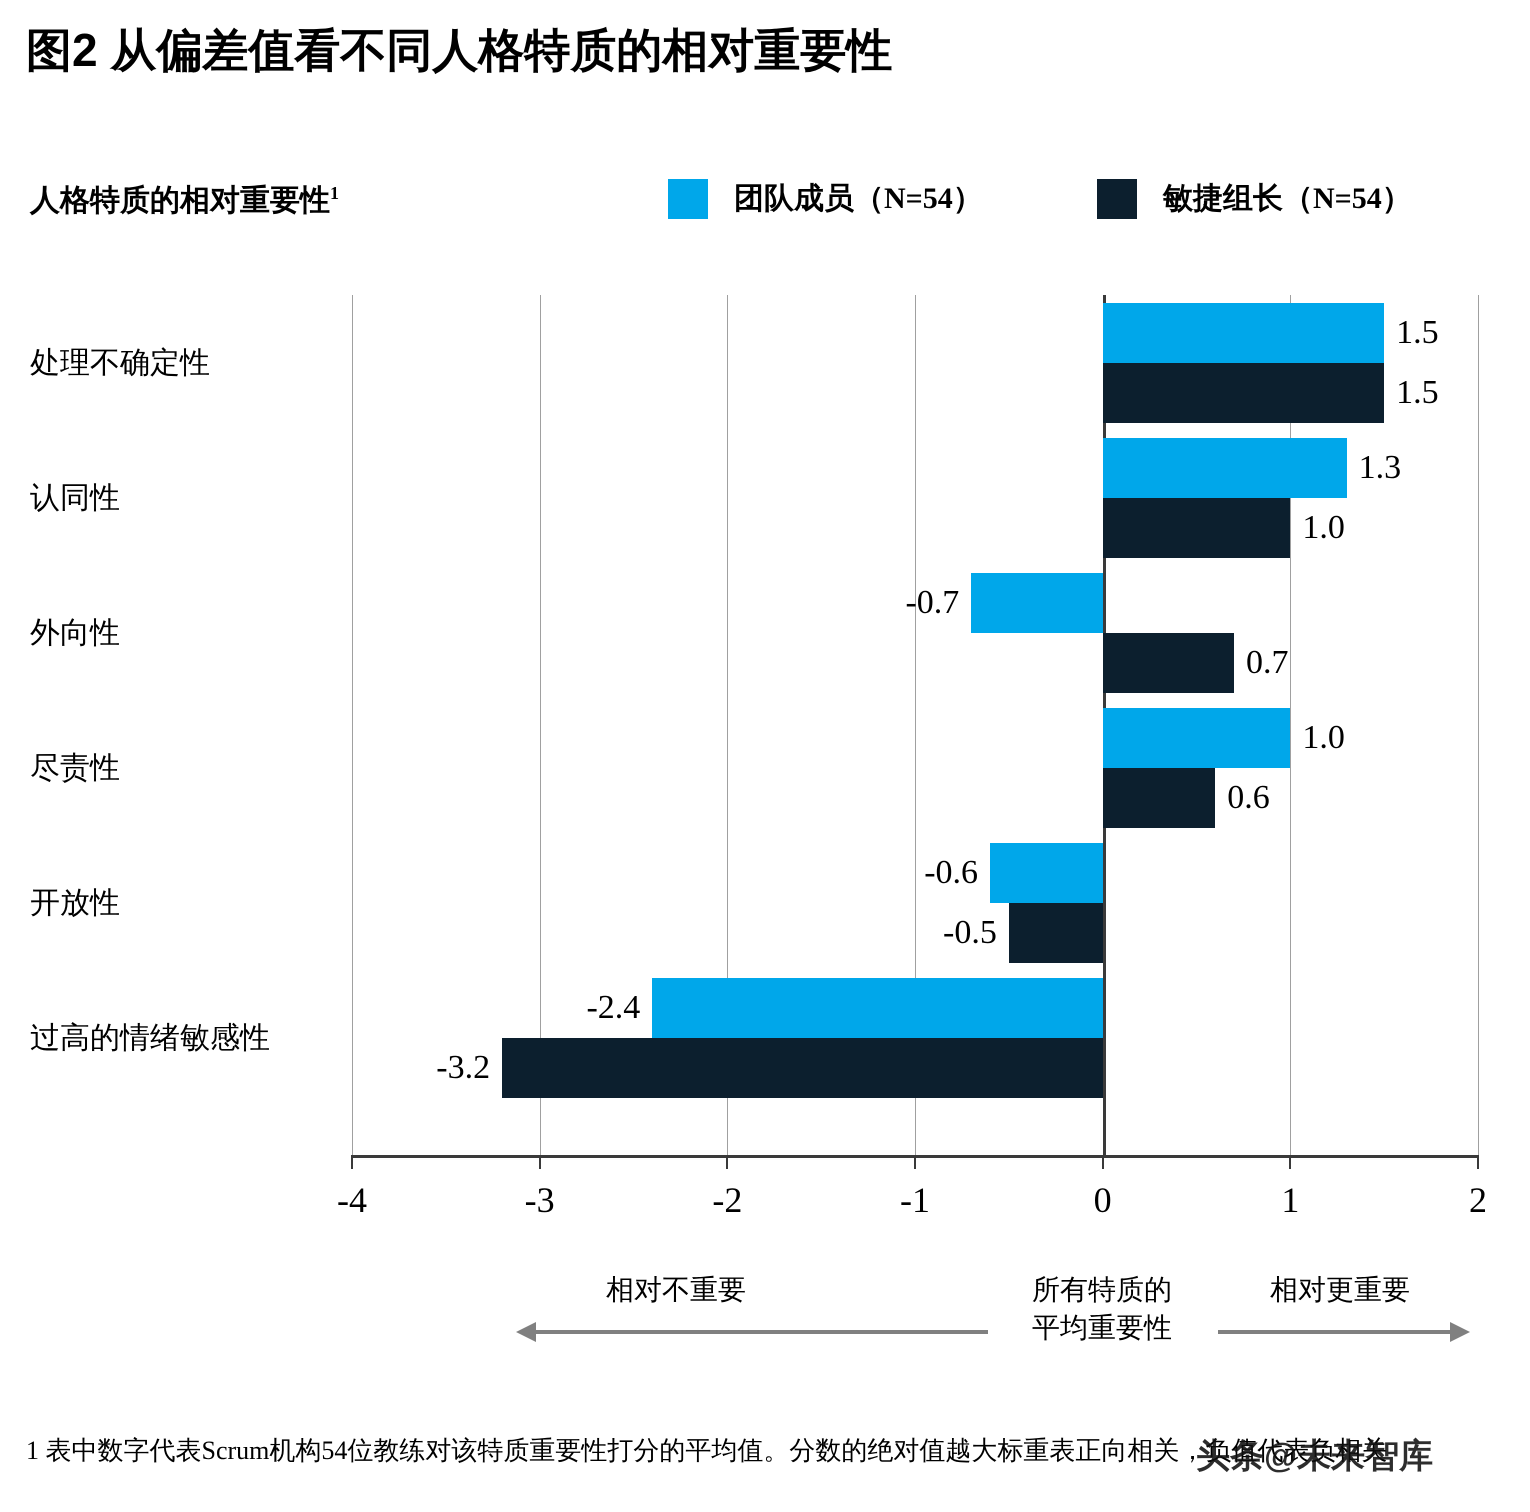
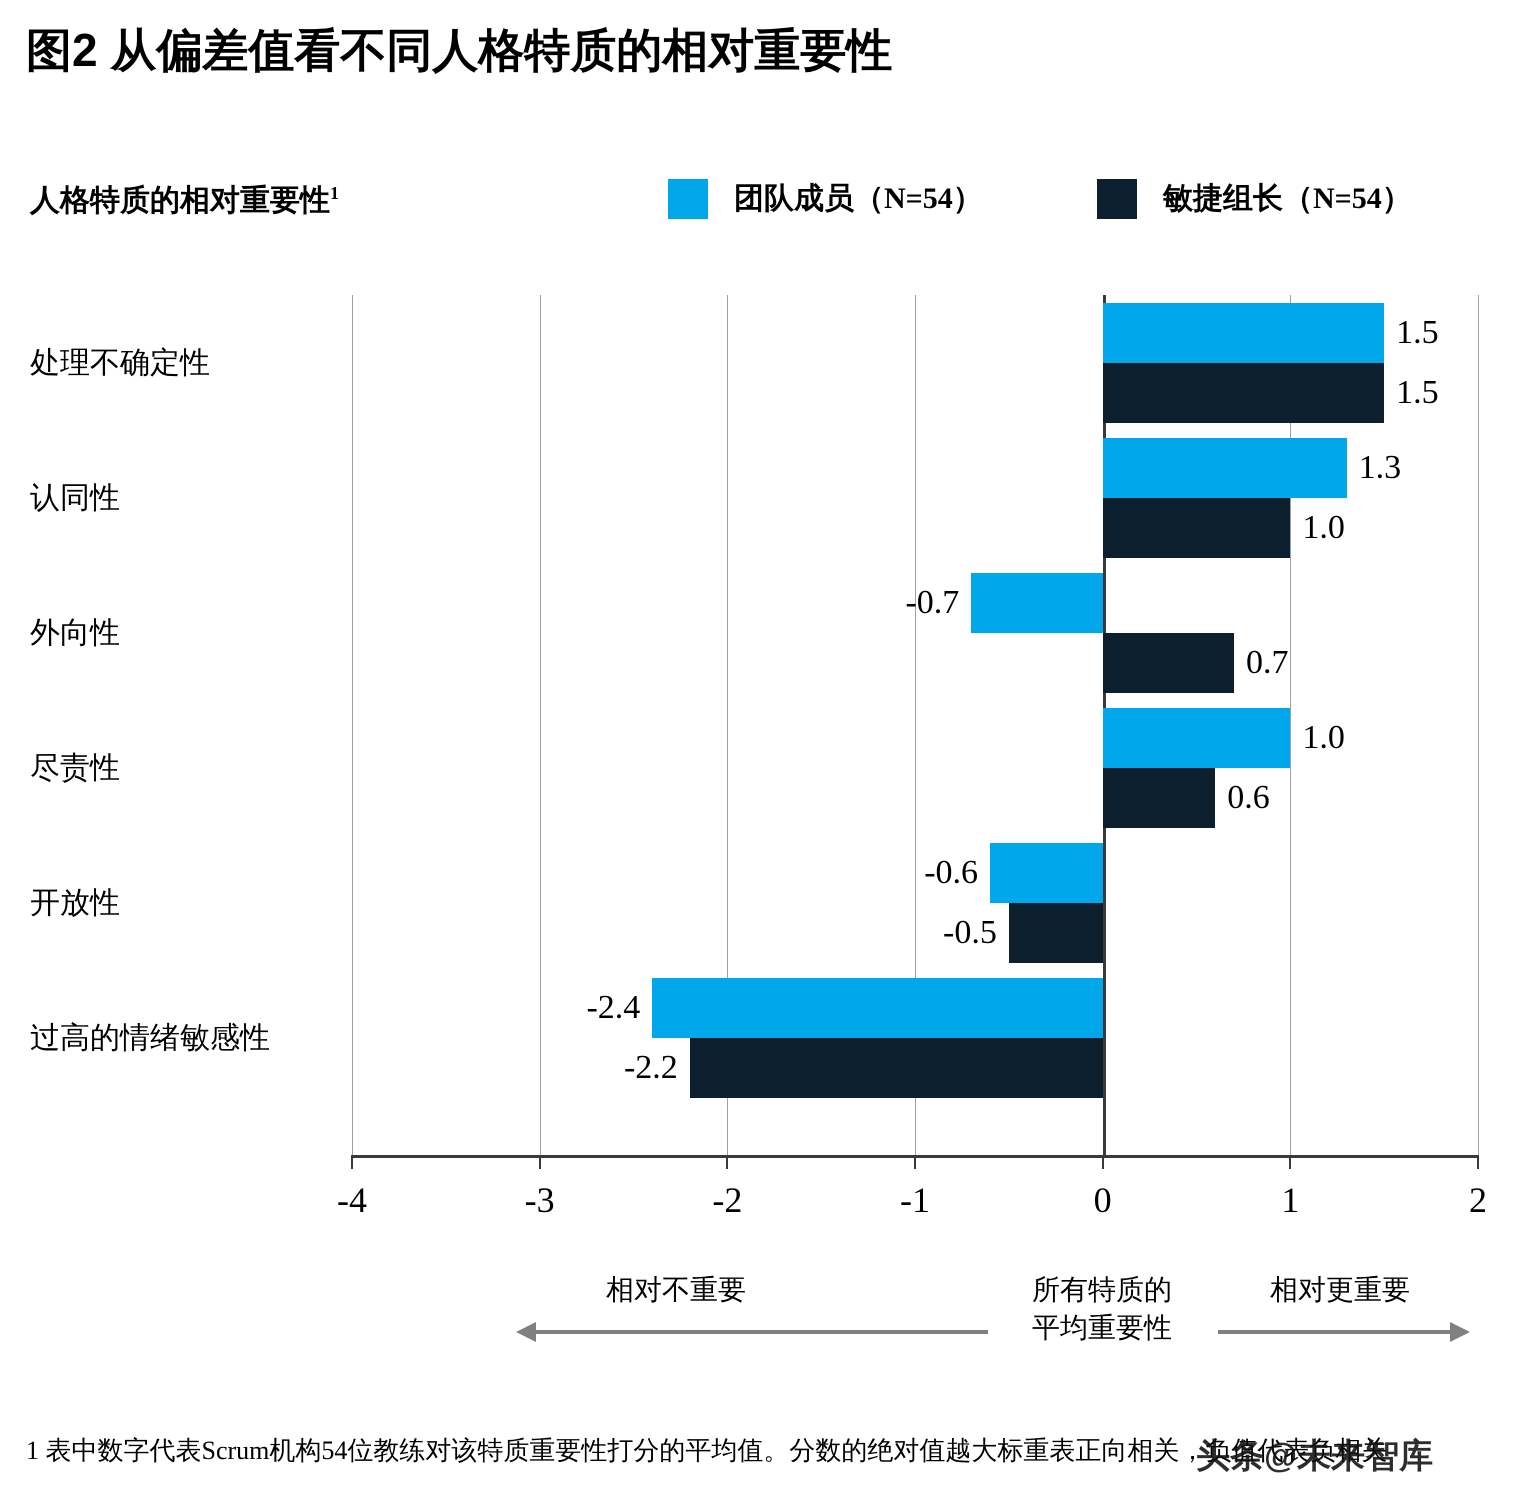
敏捷组长（N=54）/过高的情绪敏感性: -3.2 -> -2.2
